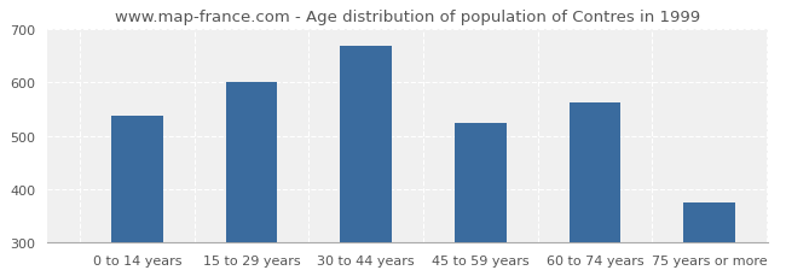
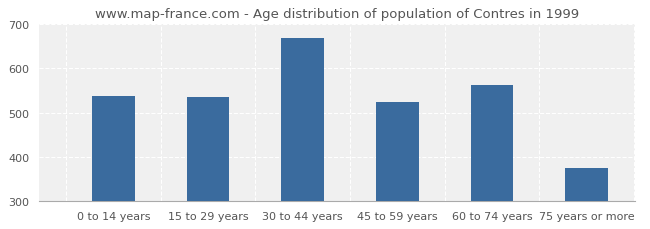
15 to 29 years: 600 -> 535
